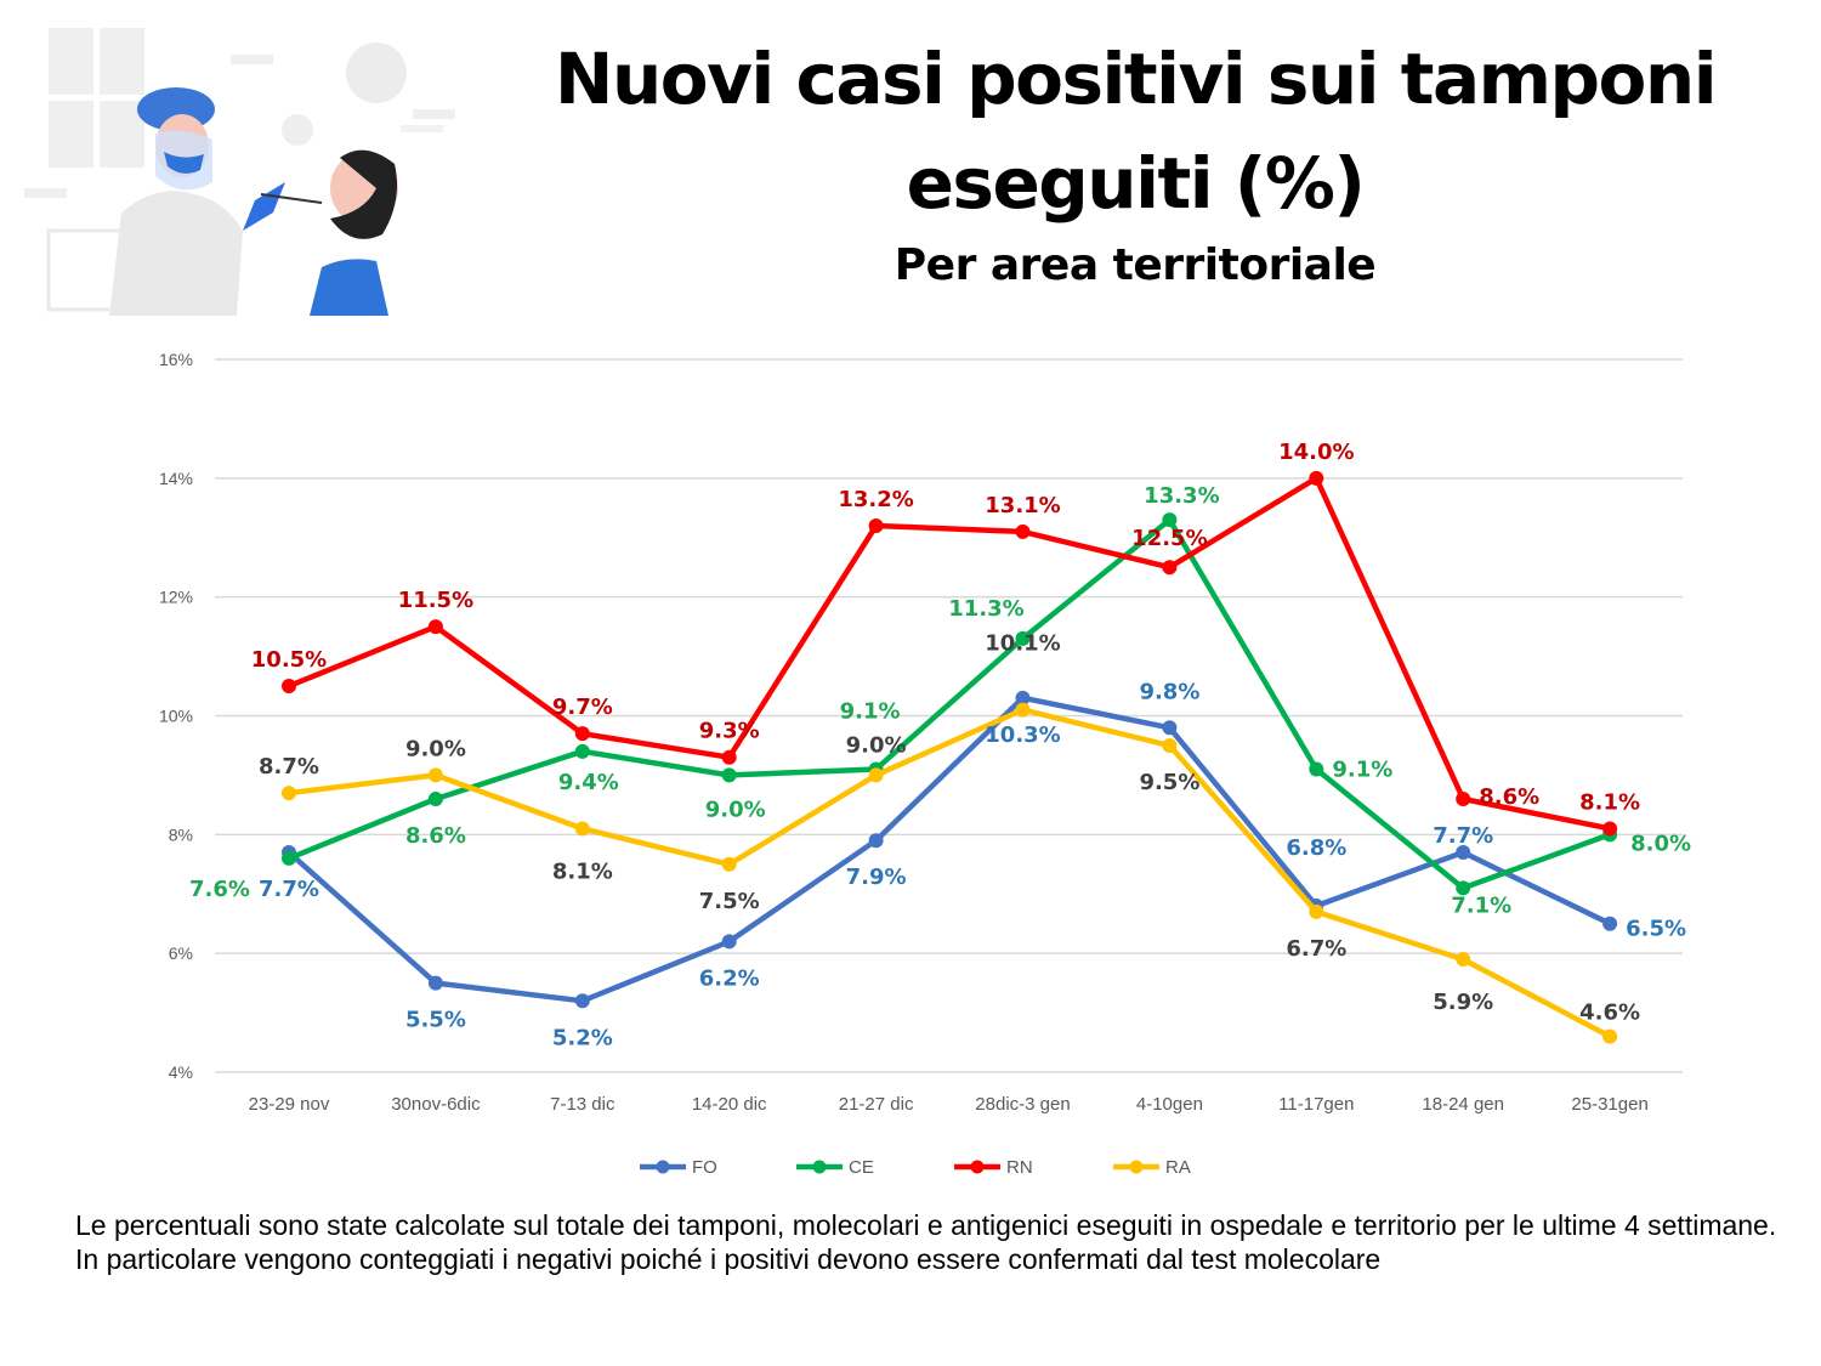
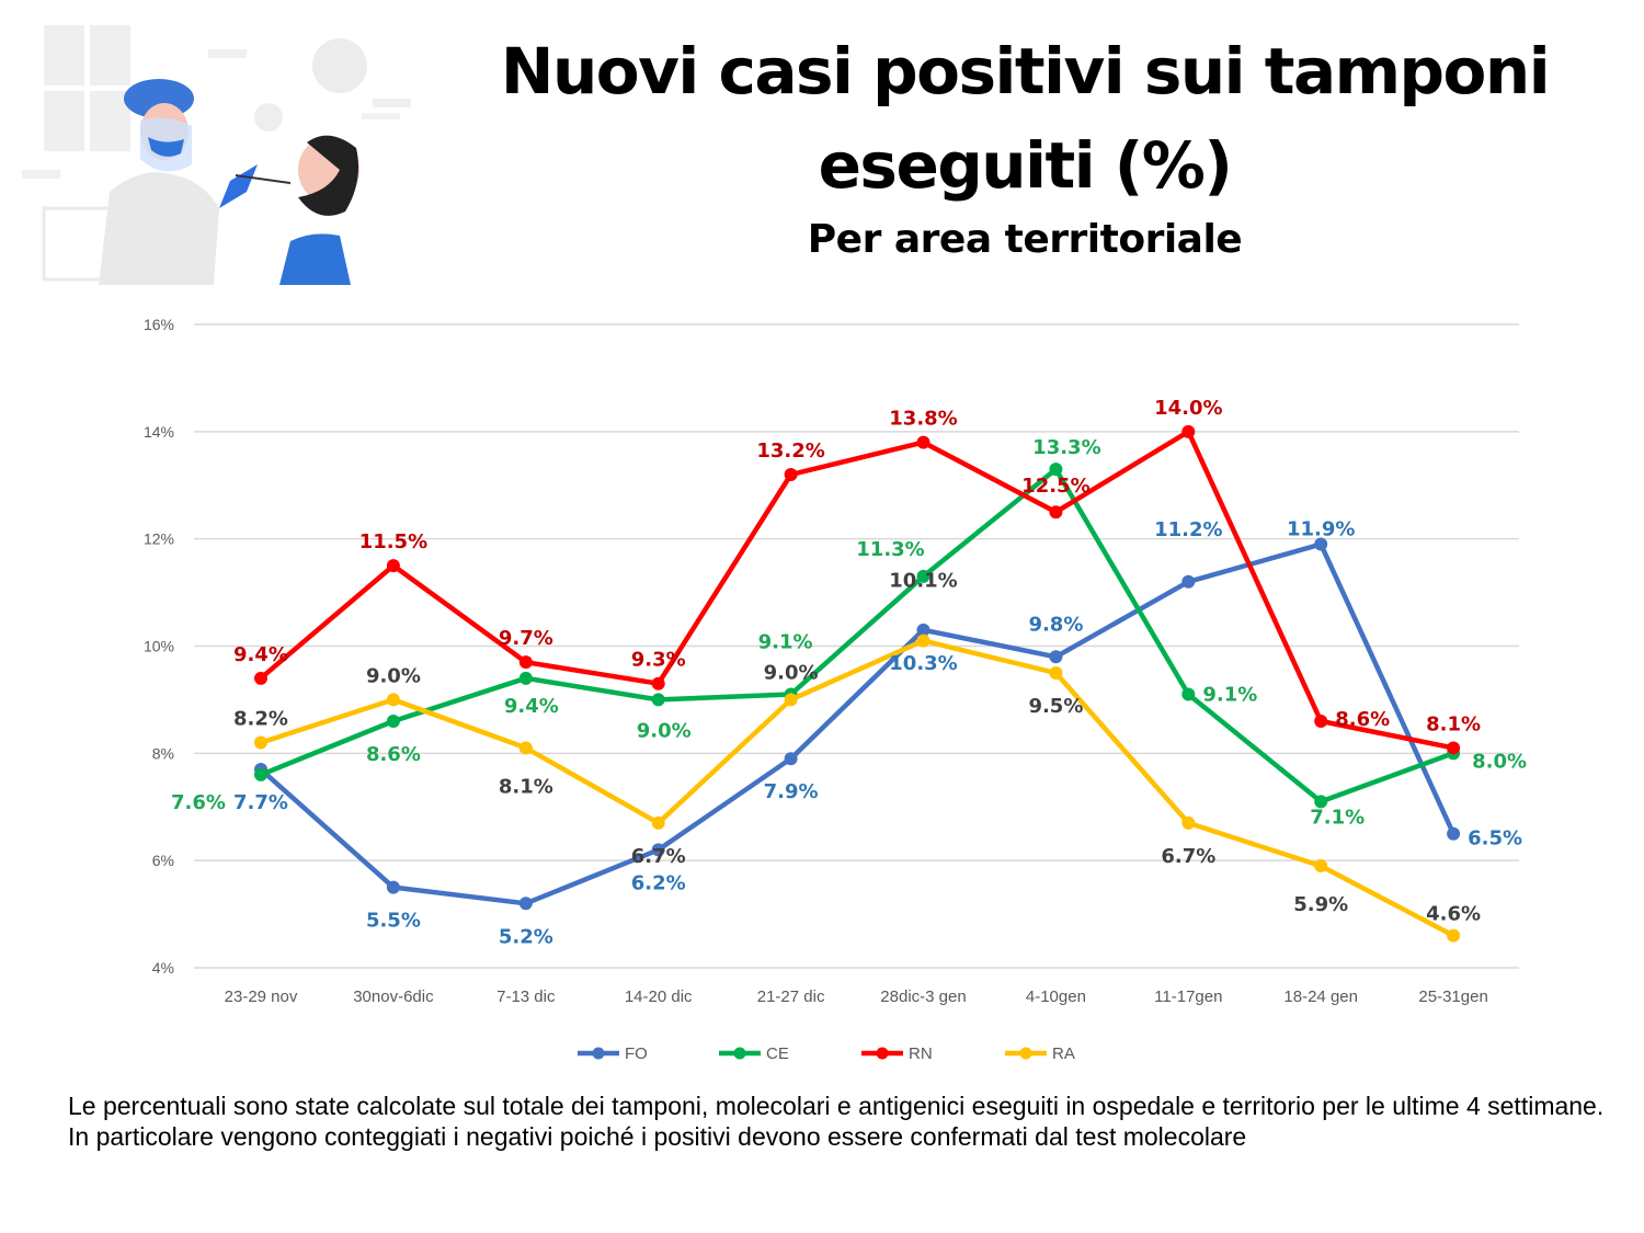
RN/23-29 nov: 10.5% -> 9.4%
RA/23-29 nov: 8.7% -> 8.2%
RA/14-20 dic: 7.5% -> 6.7%
RN/28dic-3 gen: 13.1% -> 13.8%
FO/11-17gen: 6.8% -> 11.2%
FO/18-24 gen: 7.7% -> 11.9%
